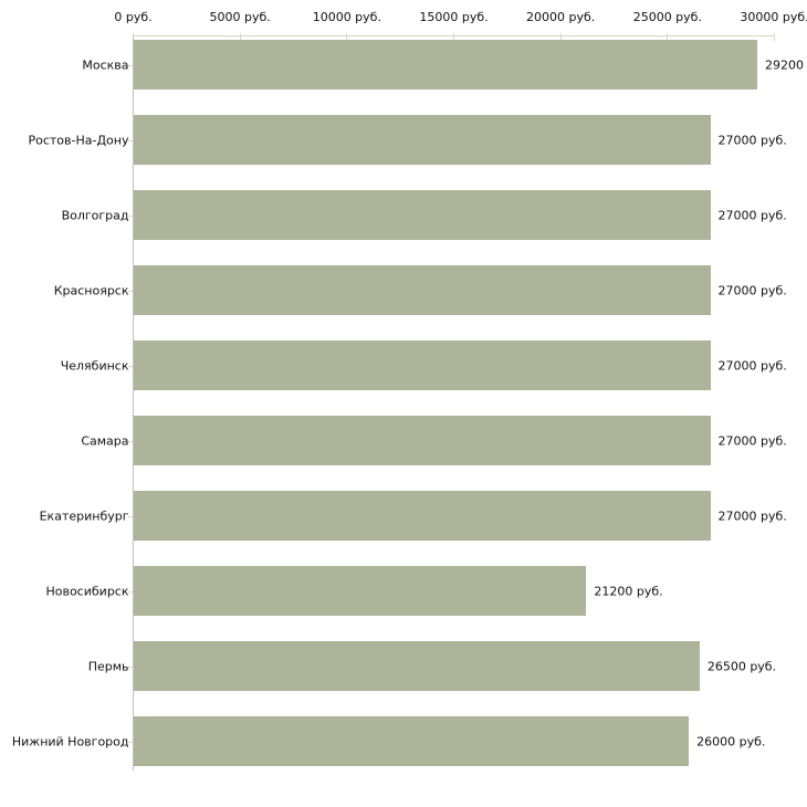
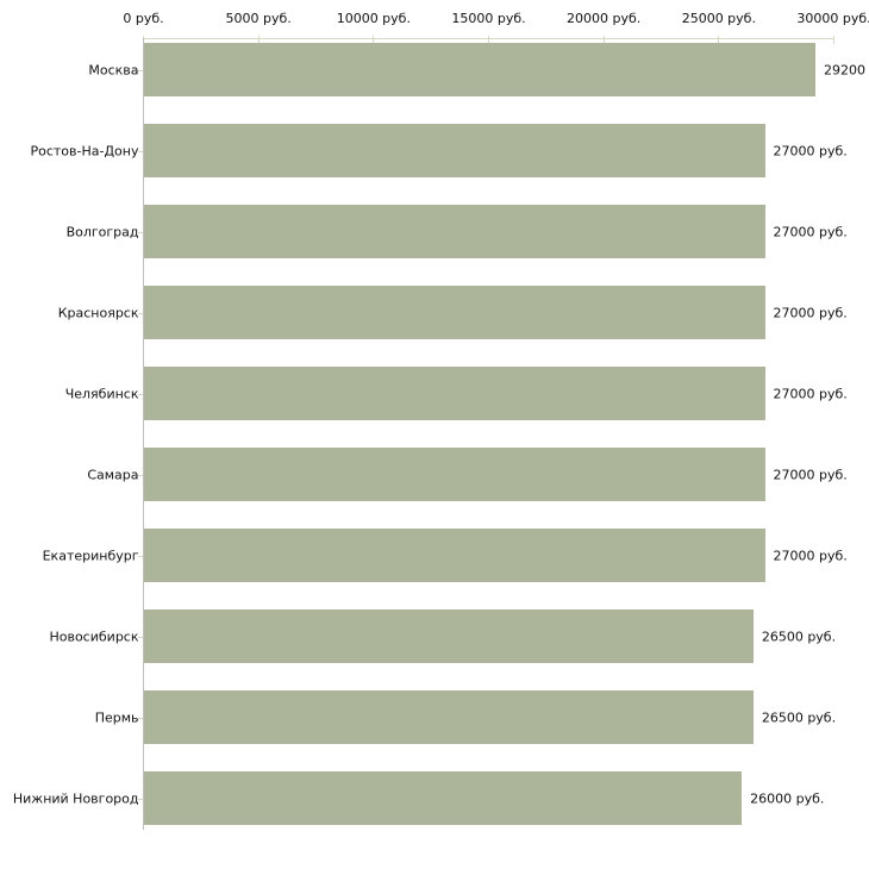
Новосибирск: 21200 -> 26500
